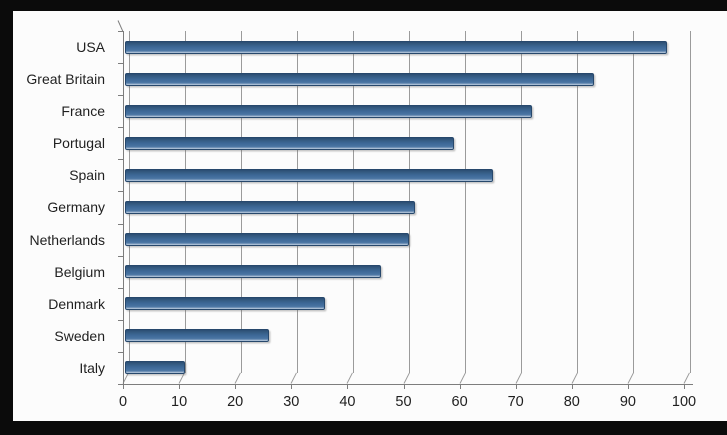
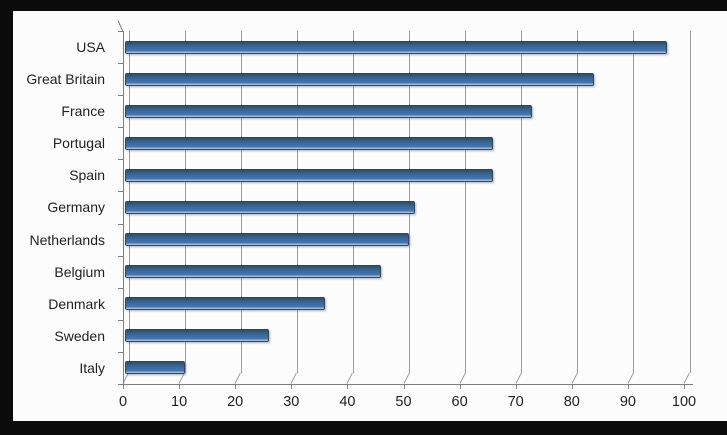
Portugal: 58 -> 65
